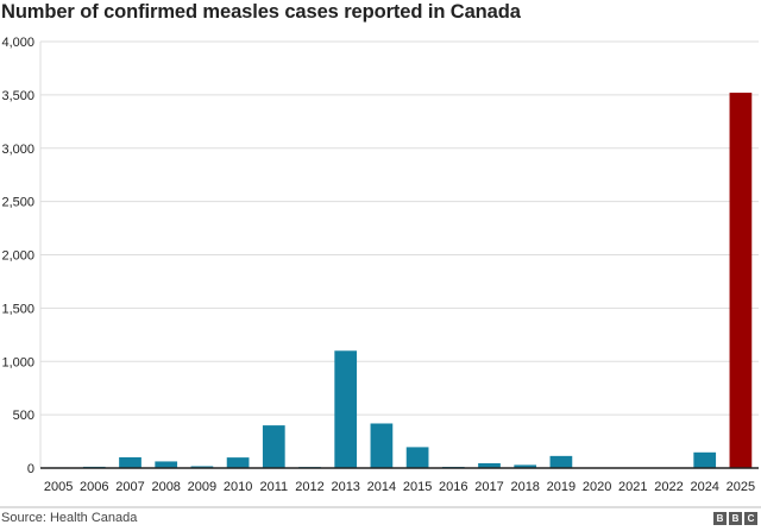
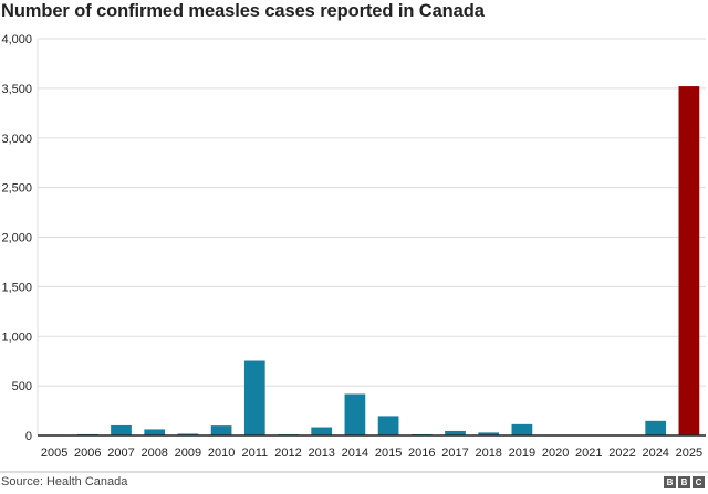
2011: 400 -> 800
2013: 1100 -> 100
